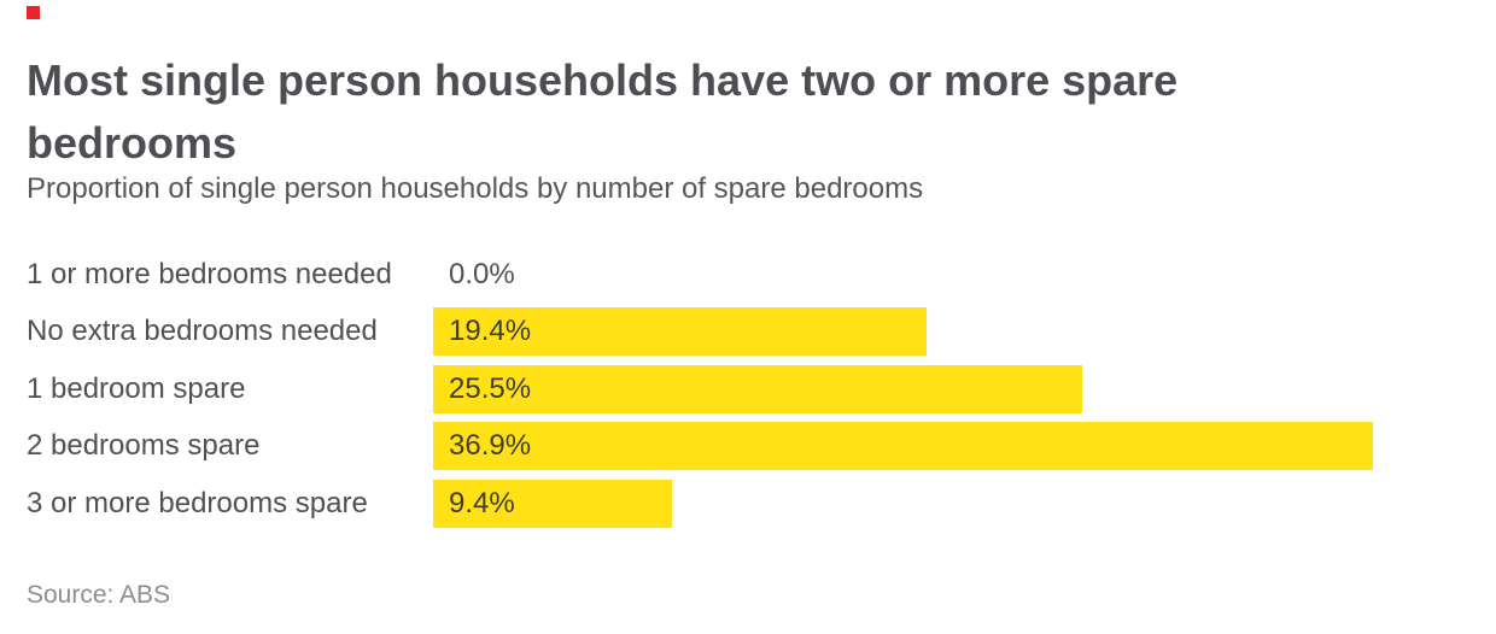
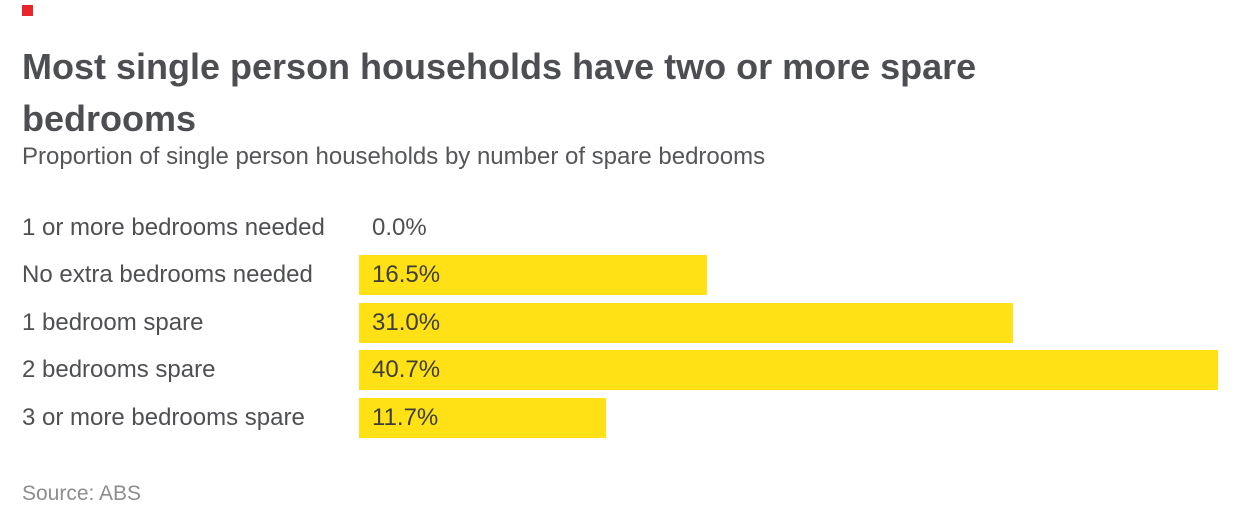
No extra bedrooms needed: 19.4% -> 16.5%
1 bedroom spare: 25.5% -> 31.0%
2 bedrooms spare: 36.9% -> 40.7%
3 or more bedrooms spare: 9.4% -> 11.7%
